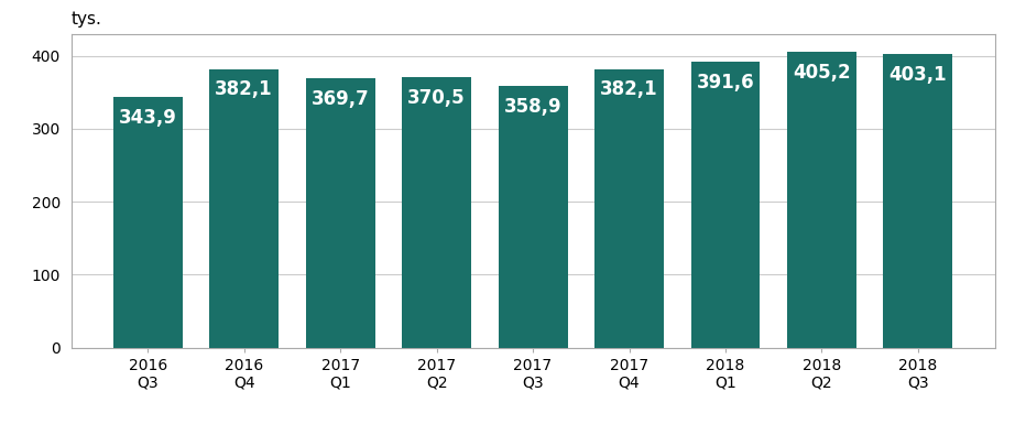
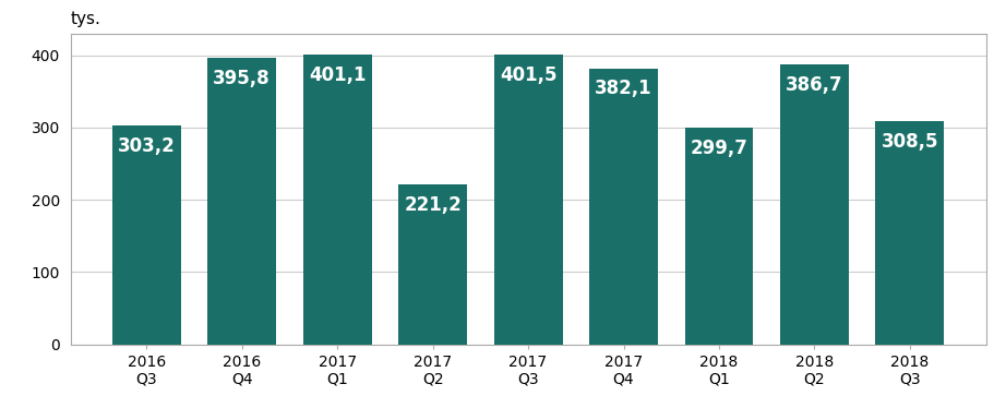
2016 Q3: 343,9 -> 303,2
2016 Q4: 382,1 -> 395,8
2017 Q1: 369,7 -> 401,1
2017 Q2: 370,5 -> 221,2
2017 Q3: 358,9 -> 401,5
2018 Q1: 391,6 -> 299,7
2018 Q2: 405,2 -> 386,7
2018 Q3: 403,1 -> 308,5
